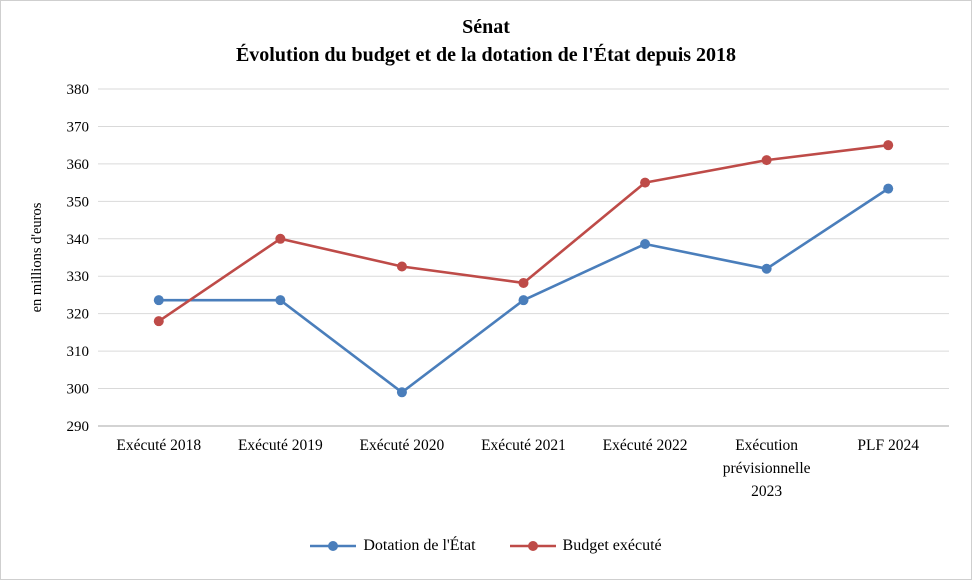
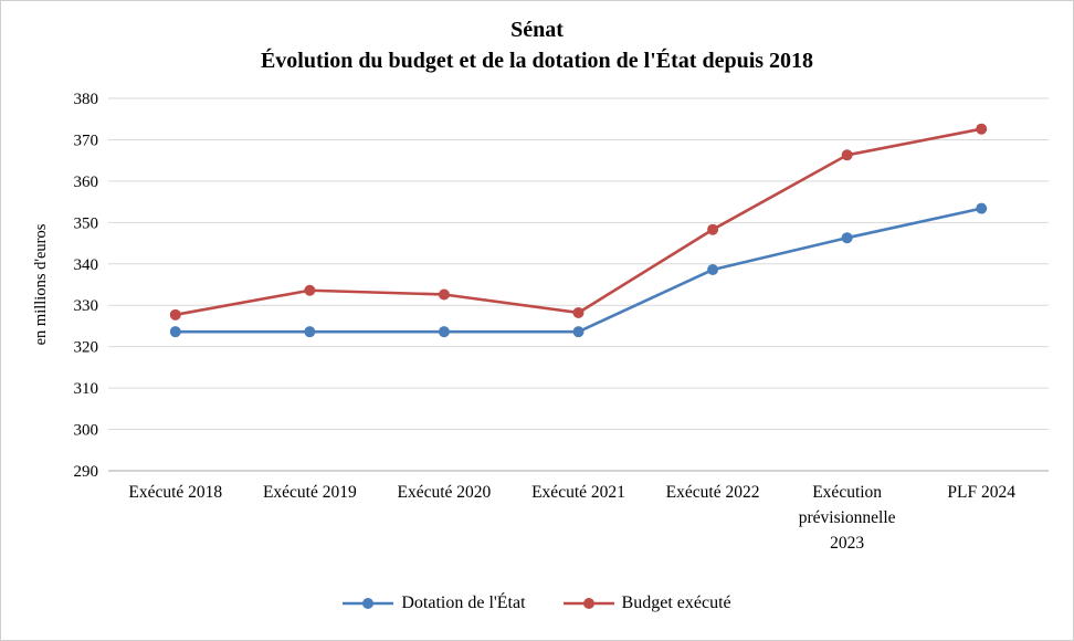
Budget exécuté/Exécuté 2018: 318 -> 328
Budget exécuté/Exécuté 2019: 340 -> 334
Dotation de l'État/Exécuté 2020: 299 -> 324
Budget exécuté/Exécuté 2022: 355 -> 348
Dotation de l'État/Exécution prévisionnelle 2023: 332 -> 346
Budget exécuté/Exécution prévisionnelle 2023: 361 -> 366
Budget exécuté/PLF 2024: 365 -> 373
